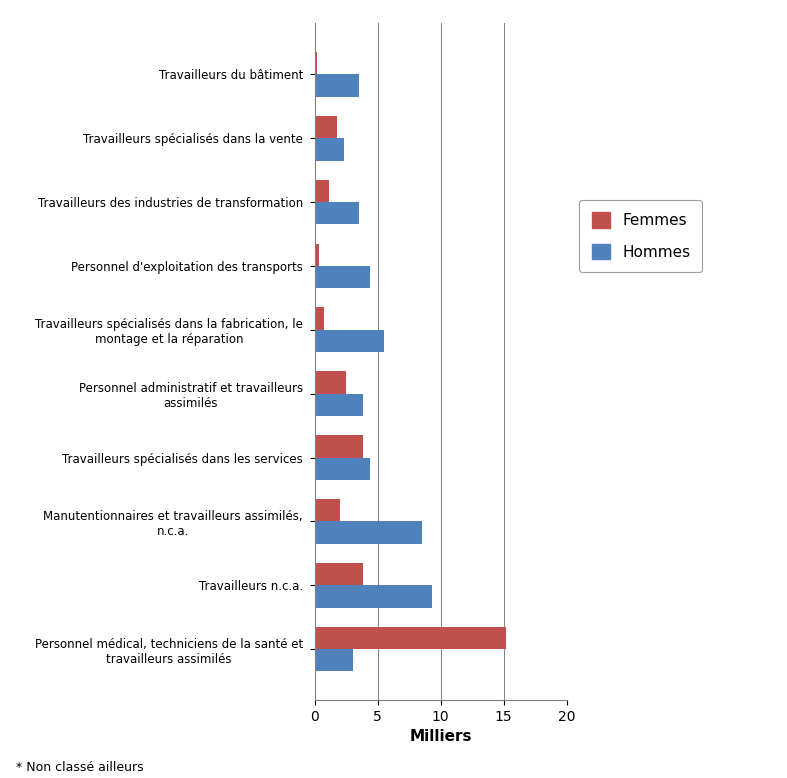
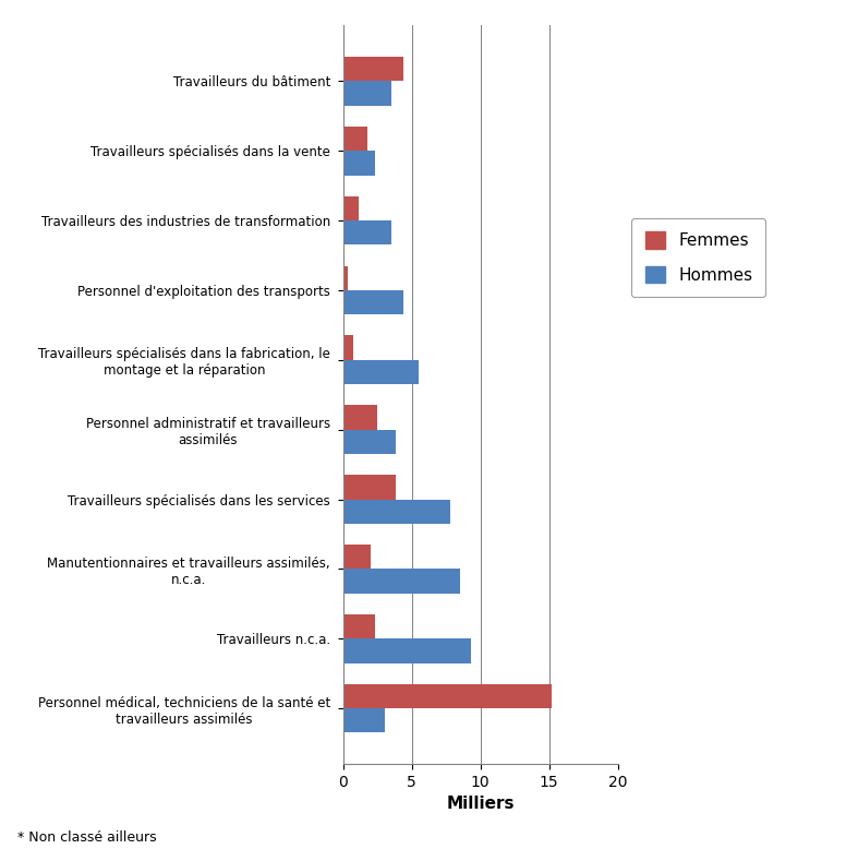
Femmes/Travailleurs du bâtiment: 0.2 -> 4.4
Hommes/Travailleurs spécialisés dans les services: 4.4 -> 7.8
Femmes/Travailleurs n.c.a.: 3.8 -> 2.3
